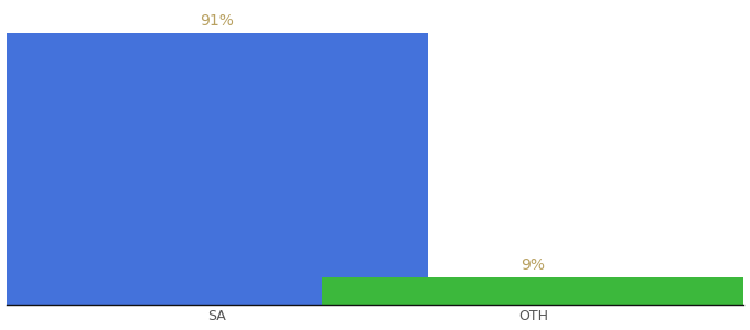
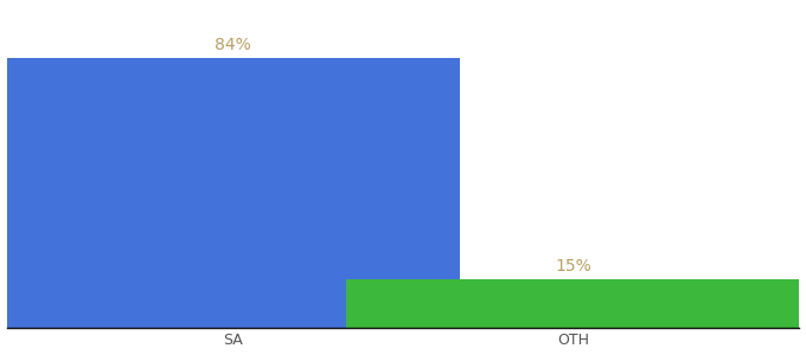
SA: 91% -> 84%
OTH: 9% -> 15%
